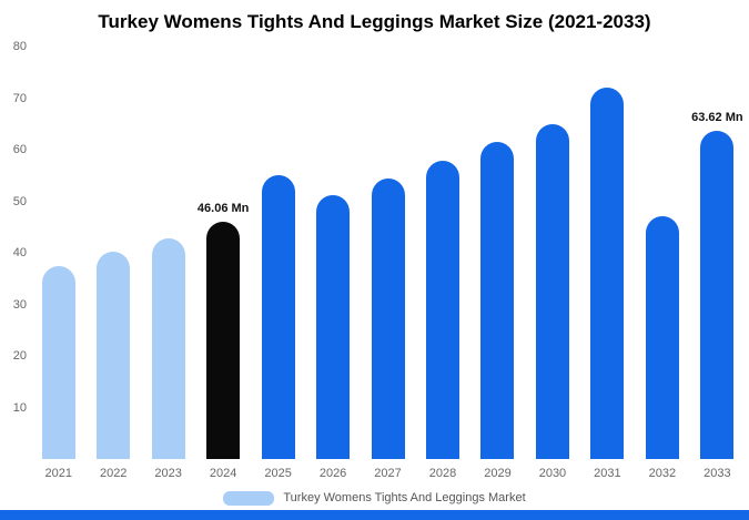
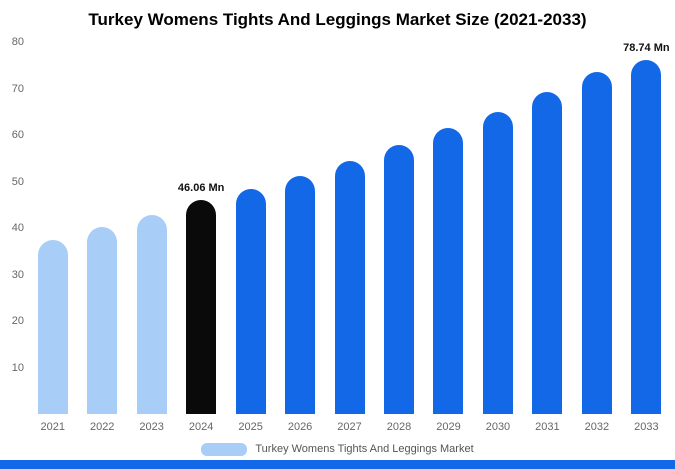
2025: 55 -> 48
2031: 72 -> 69
2032: 47 -> 74
2033: 63.62 -> 78.74
